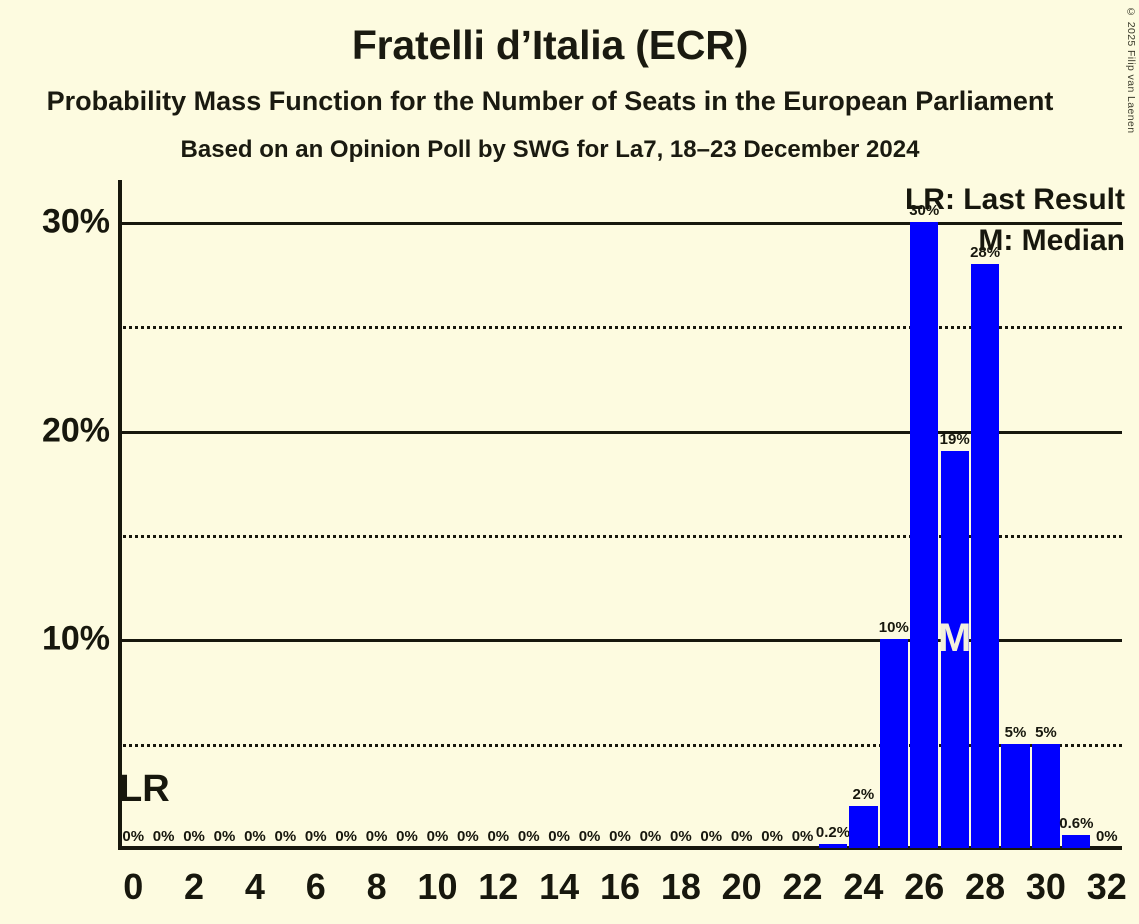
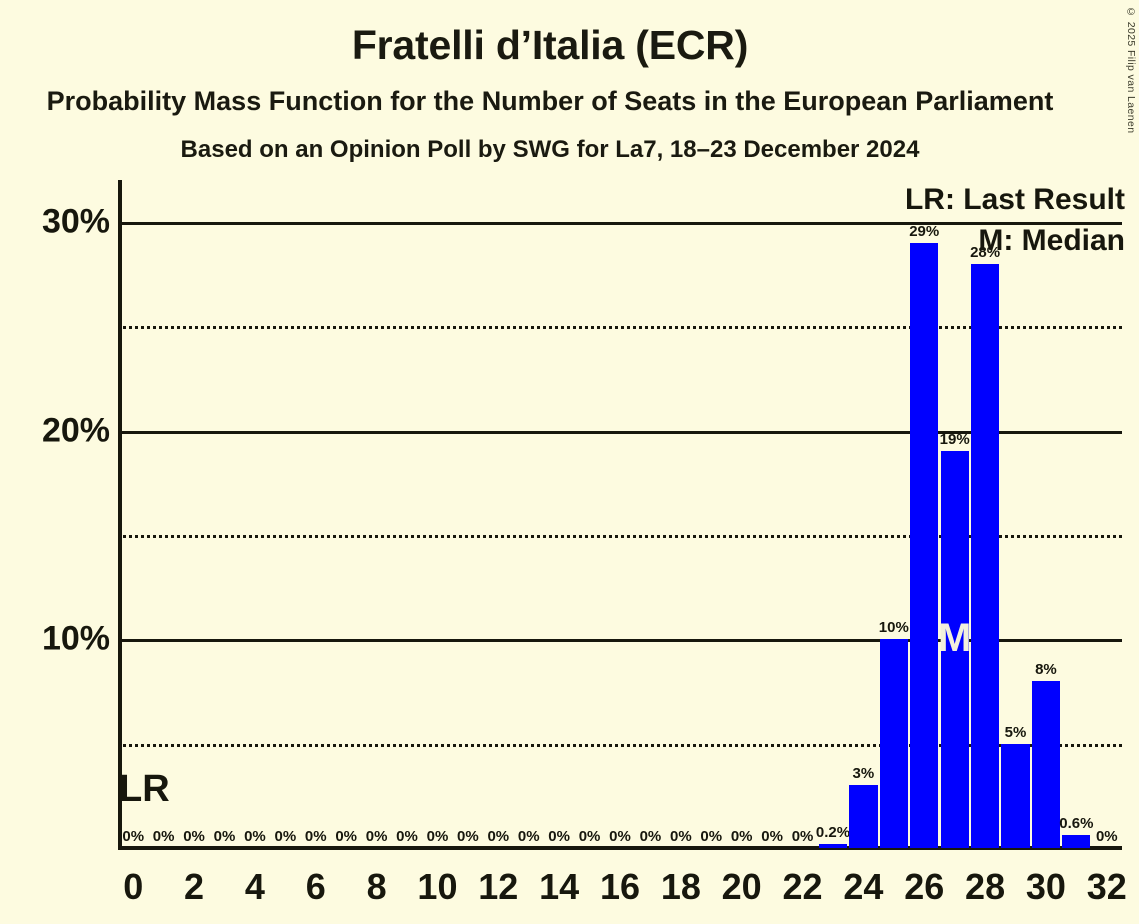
24: 2% -> 3%
26: 30% -> 29%
30: 5% -> 8%
